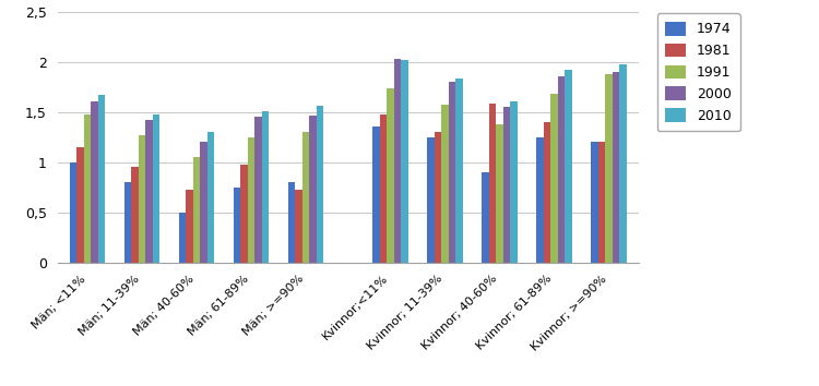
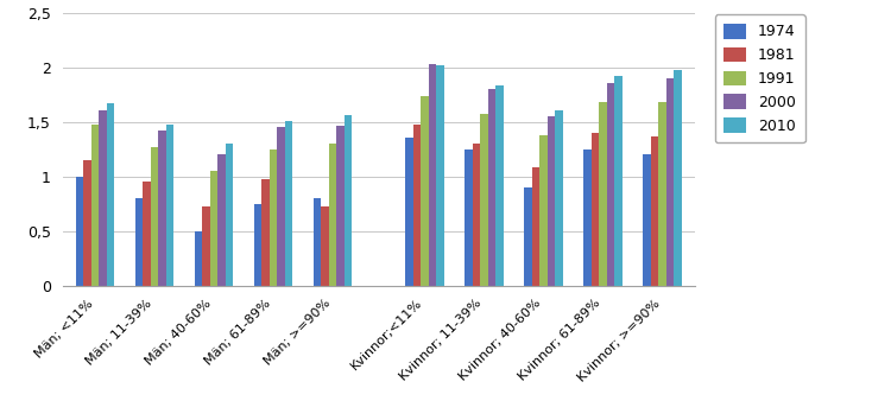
1981/Kvinnor; 40-60%: 1,58 -> 1,08
1981/Kvinnor; >=90%: 1,20 -> 1,37
1991/Kvinnor; >=90%: 1,88 -> 1,68
